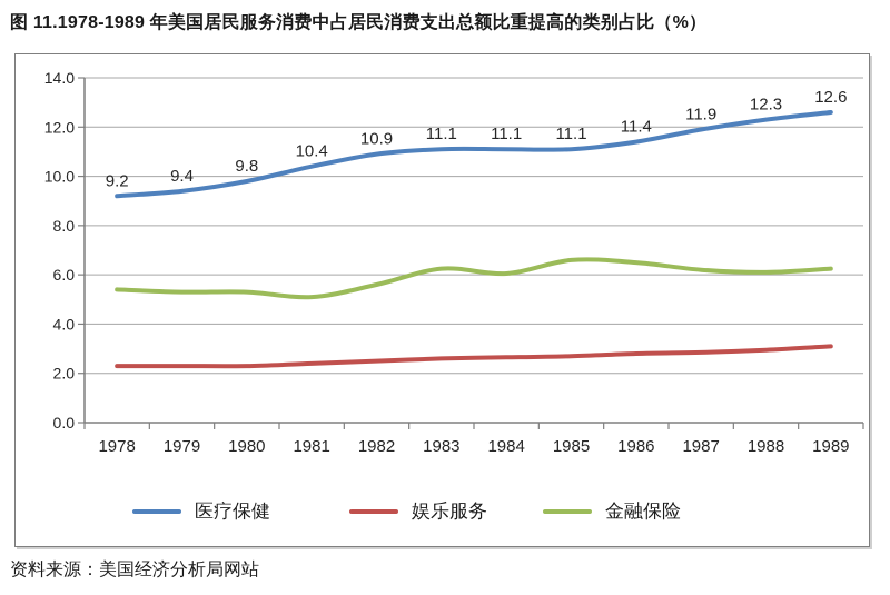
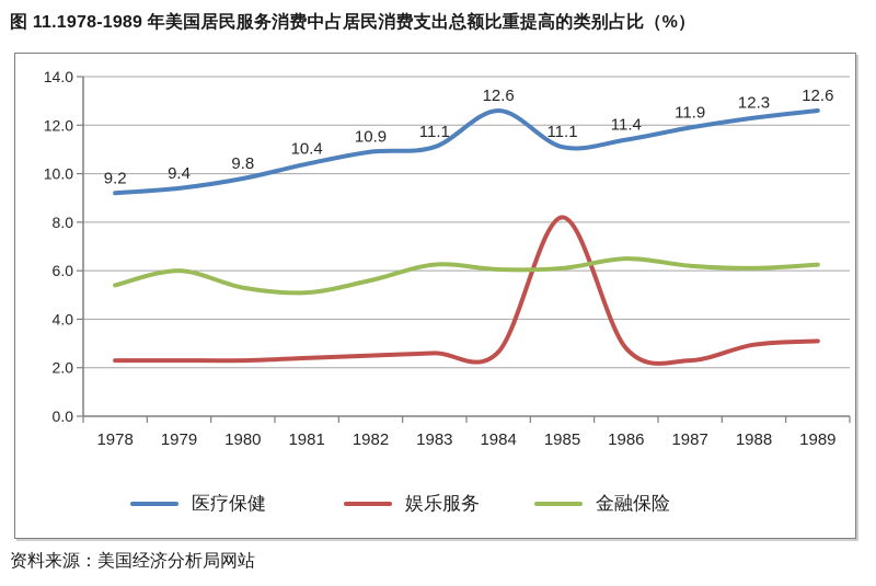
金融保险/1979: 5.3 -> 6.0
医疗保健/1984: 11.1 -> 12.6
娱乐服务/1985: 2.7 -> 8.2
金融保险/1985: 6.6 -> 6.1
娱乐服务/1987: 2.9 -> 2.3
